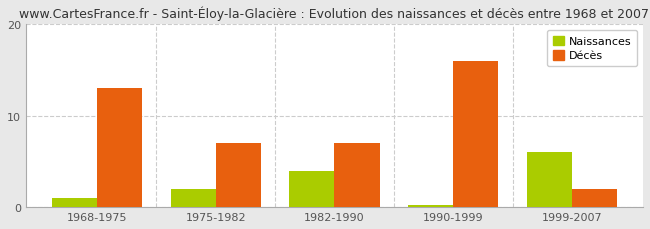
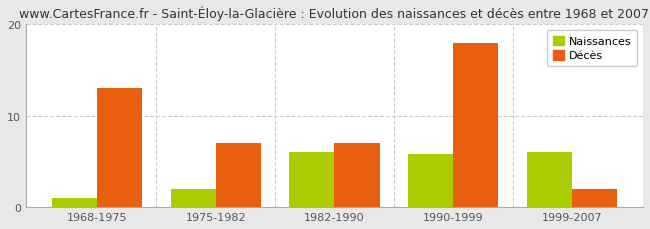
Naissances/1982-1990: 4.0 -> 6.0
Naissances/1990-1999: 0.2 -> 5.8
Décès/1990-1999: 16 -> 18
